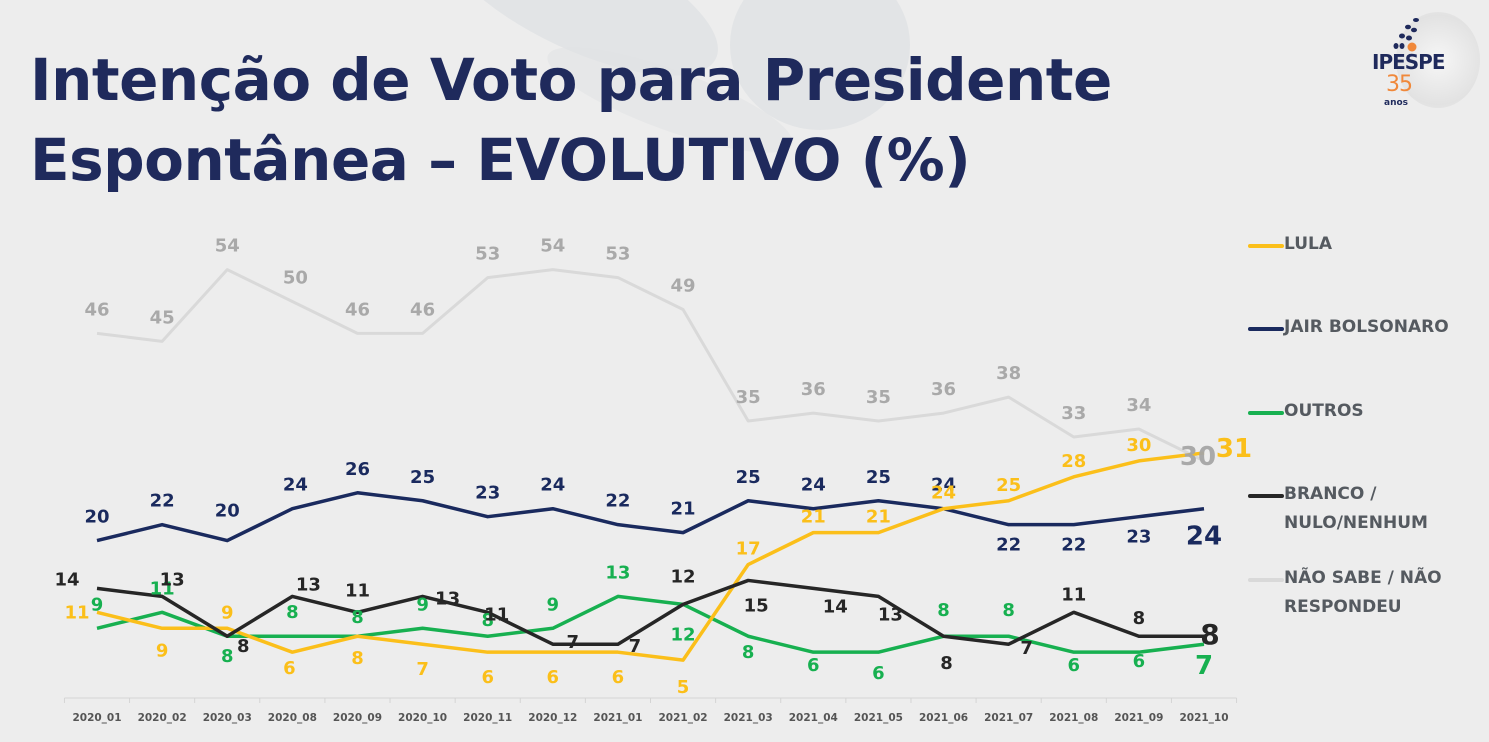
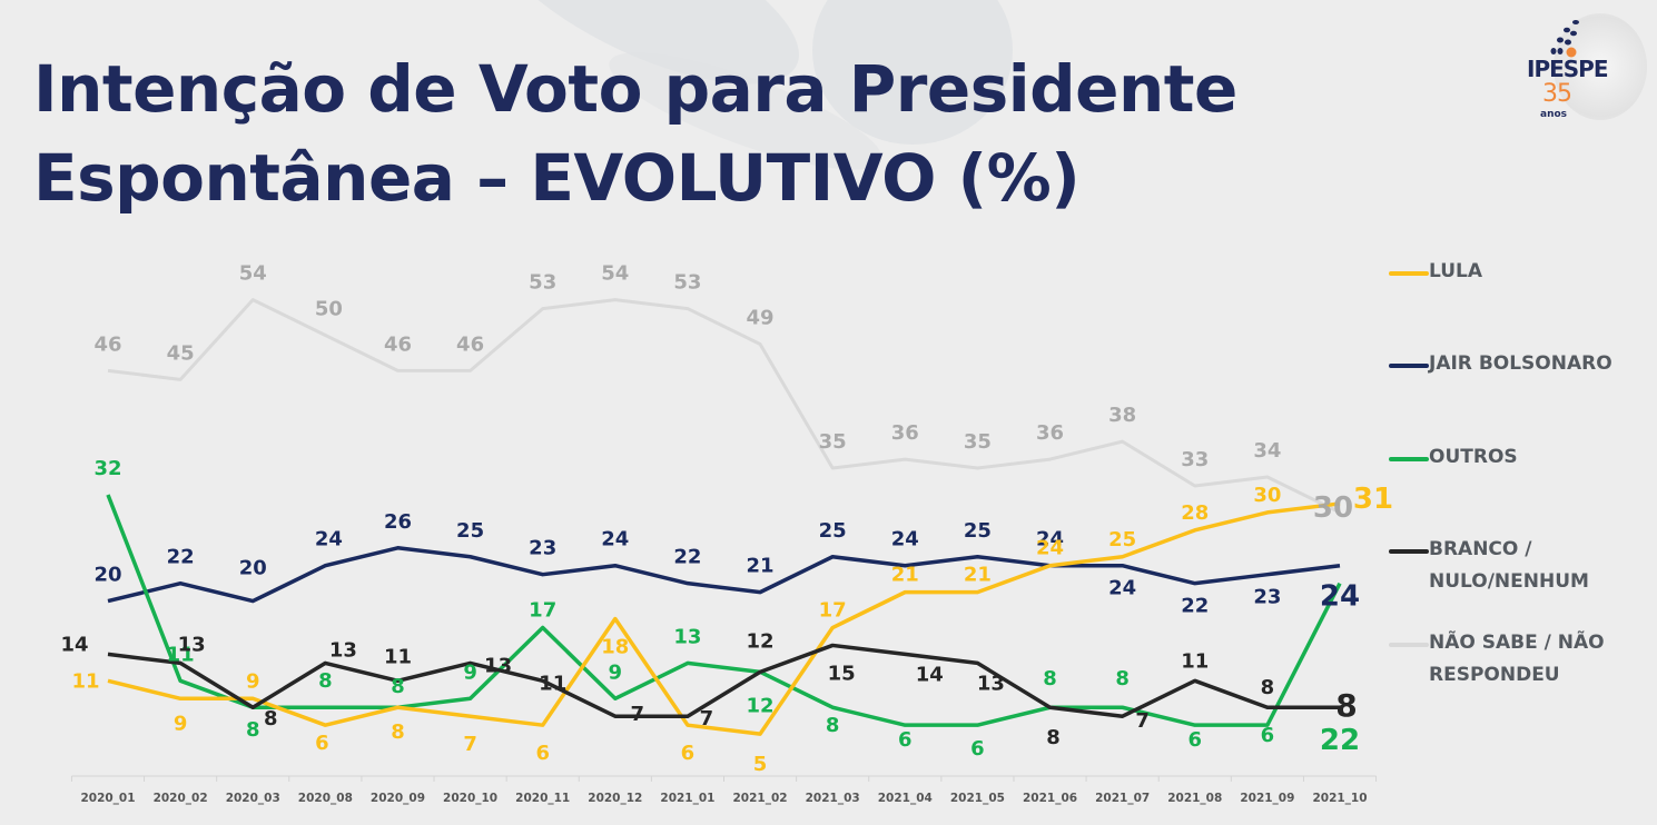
OUTROS/2020_01: 9 -> 32
OUTROS/2020_11: 8 -> 17
LULA/2020_12: 6 -> 18
JAIR BOLSONARO/2021_07: 22 -> 24
OUTROS/2021_10: 7 -> 22
